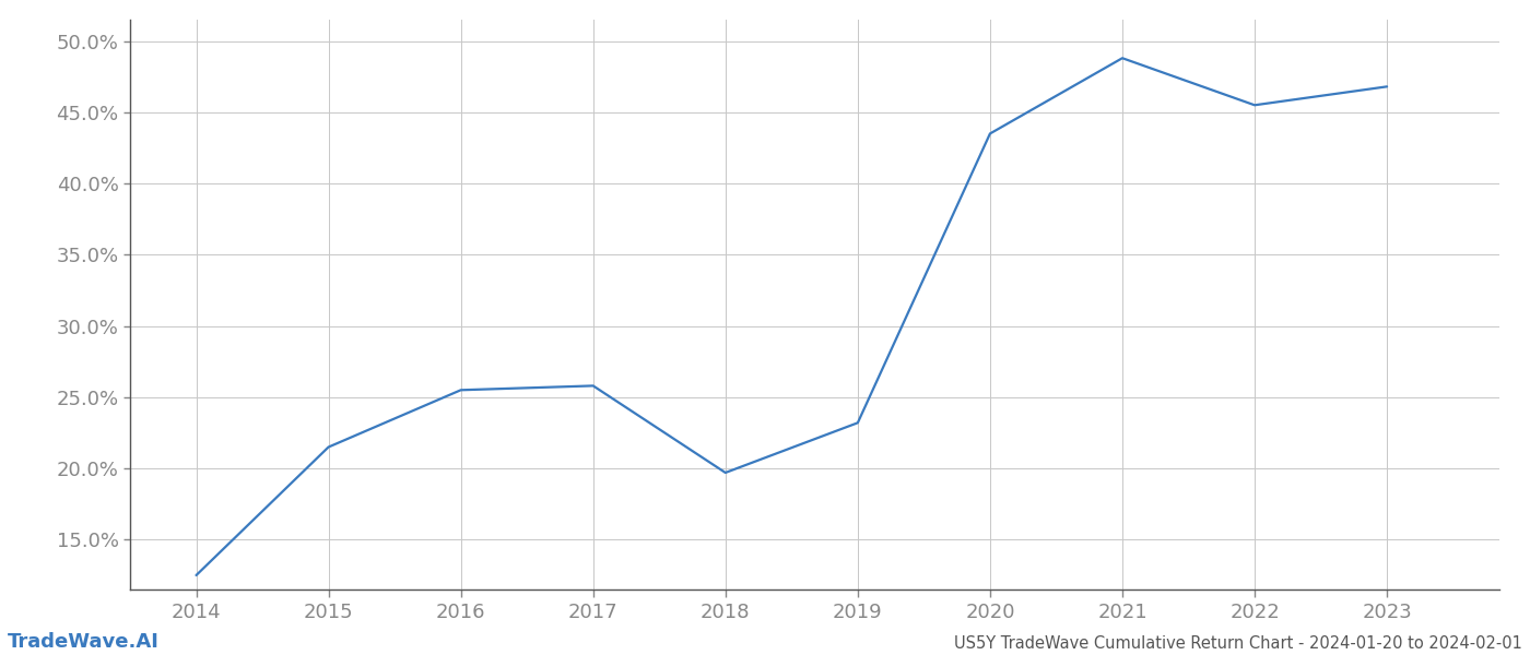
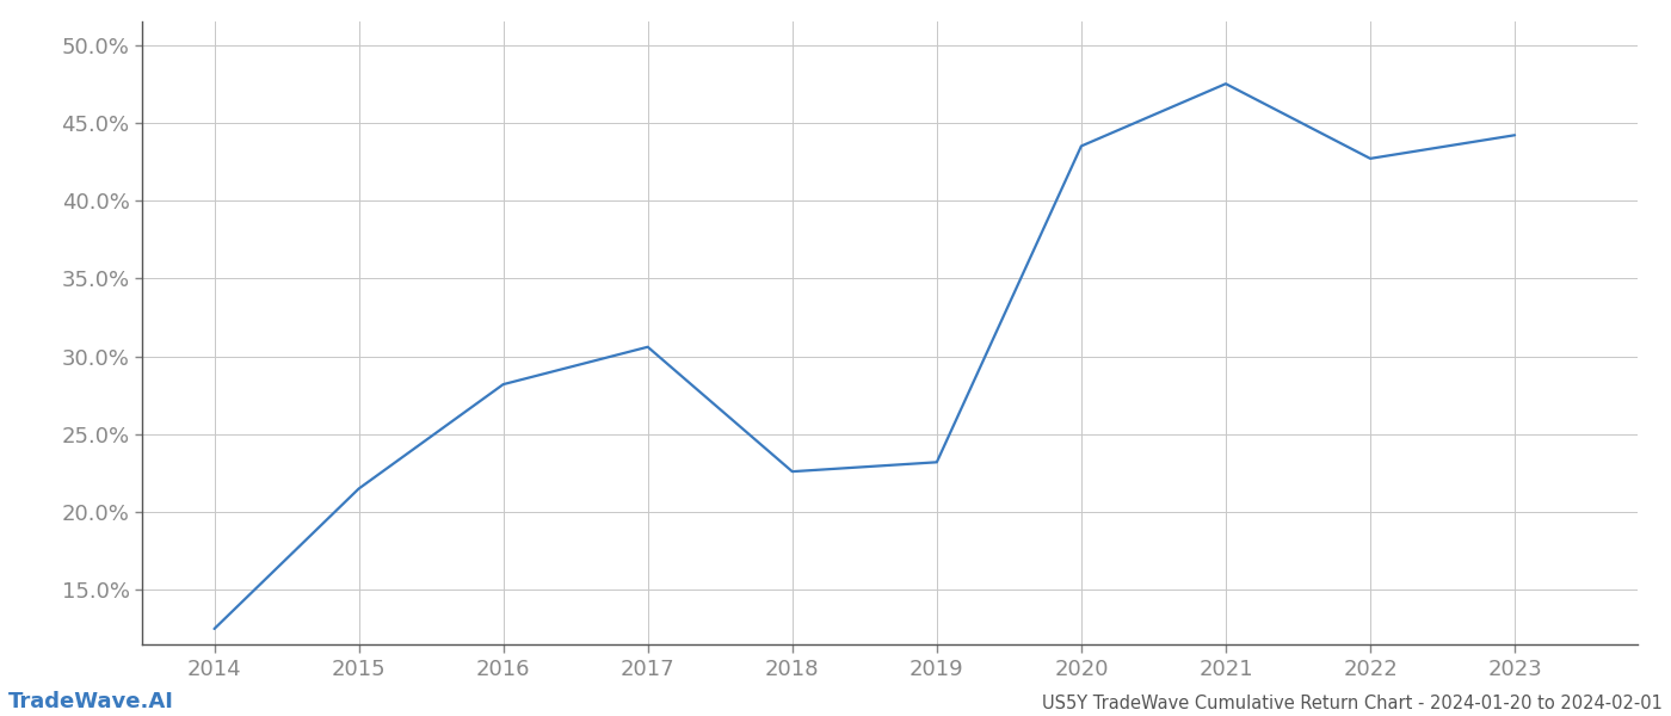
2016: 25.5% -> 28.2%
2017: 25.8% -> 30.6%
2018: 19.7% -> 22.6%
2021: 48.8% -> 47.5%
2022: 45.5% -> 42.7%
2023: 46.8% -> 44.2%
